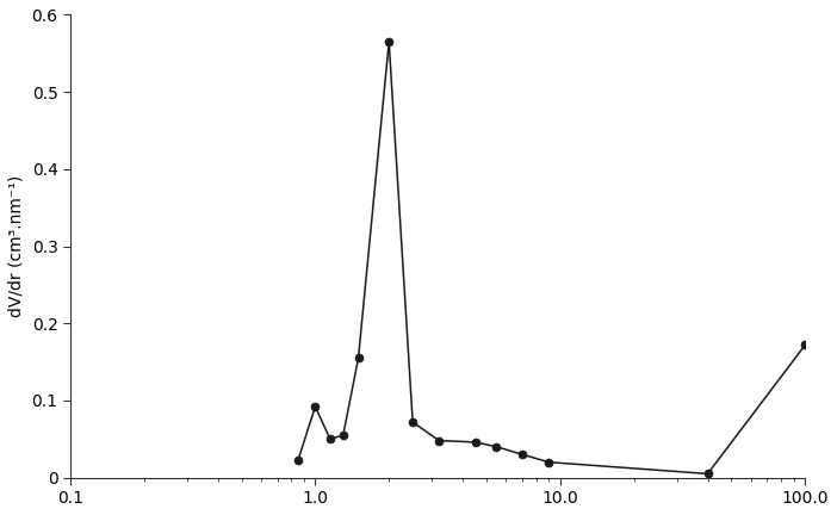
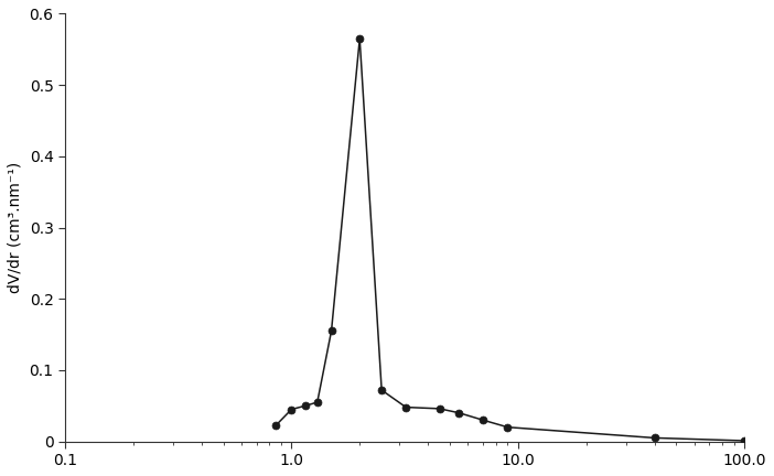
1.0: 0.092 -> 0.045
100.0: 0.172 -> 0.001
